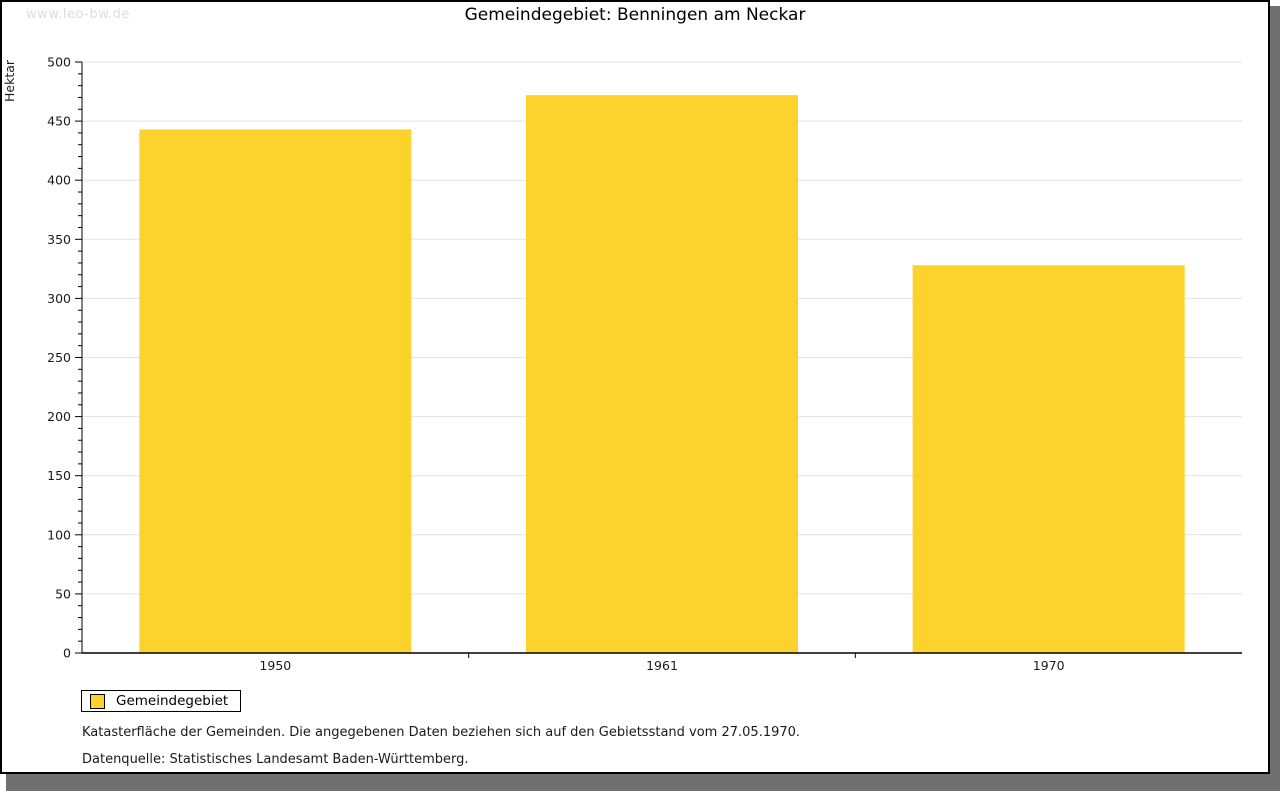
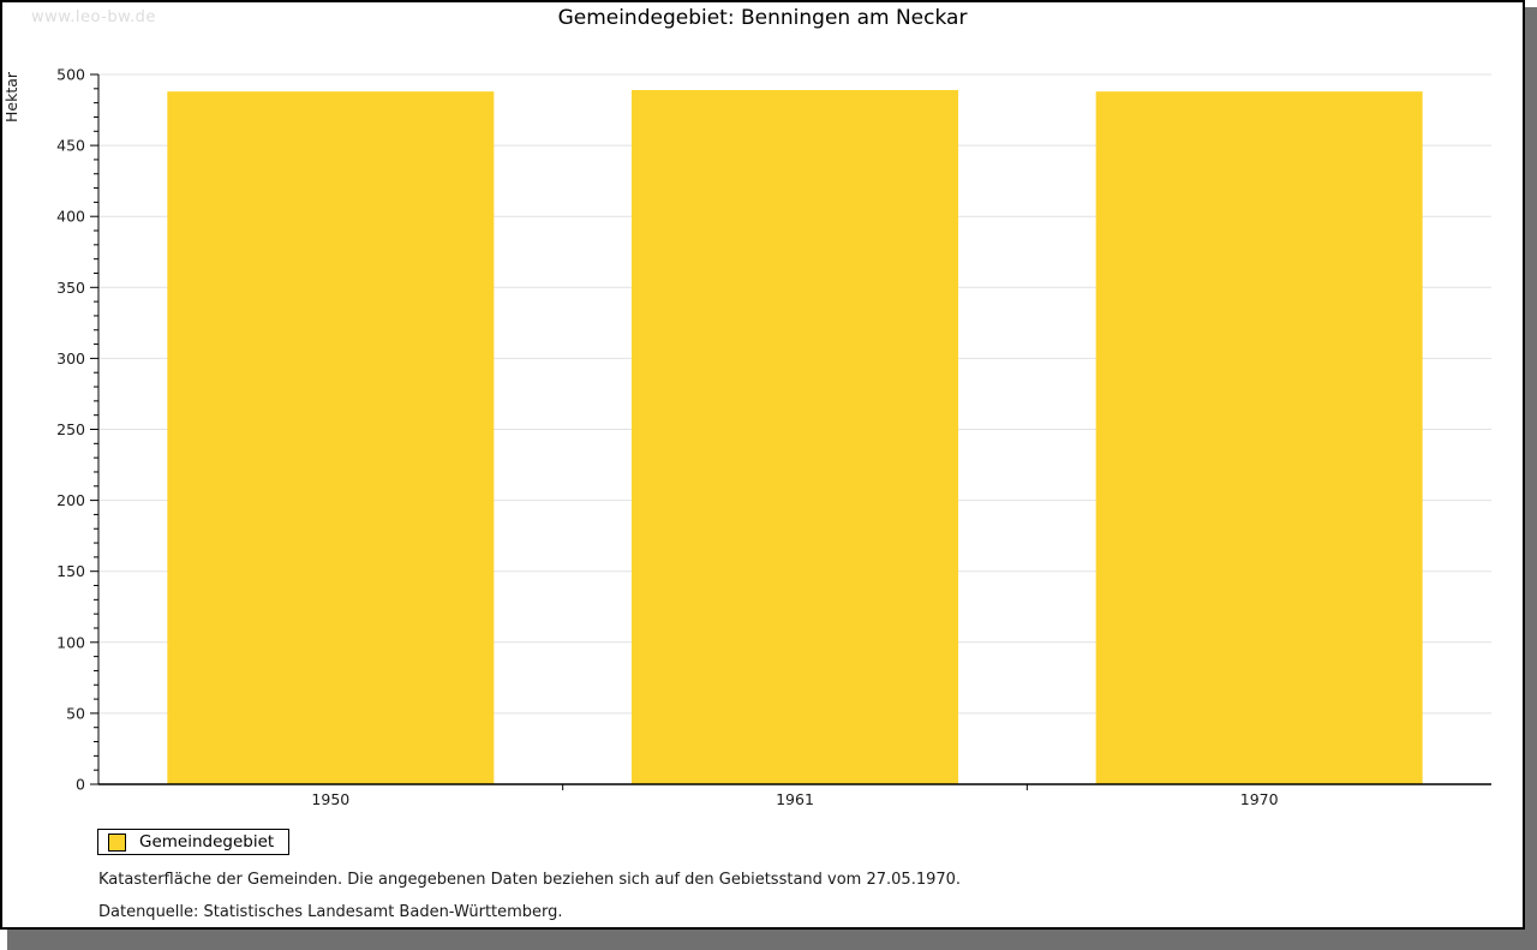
1950: 443 -> 488
1961: 472 -> 489
1970: 328 -> 488
